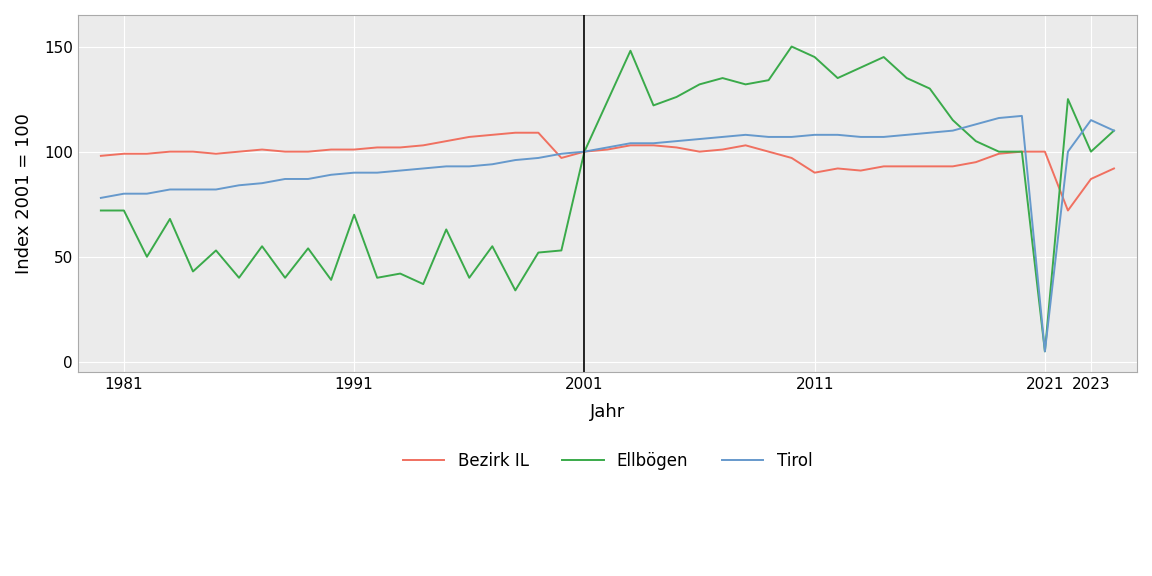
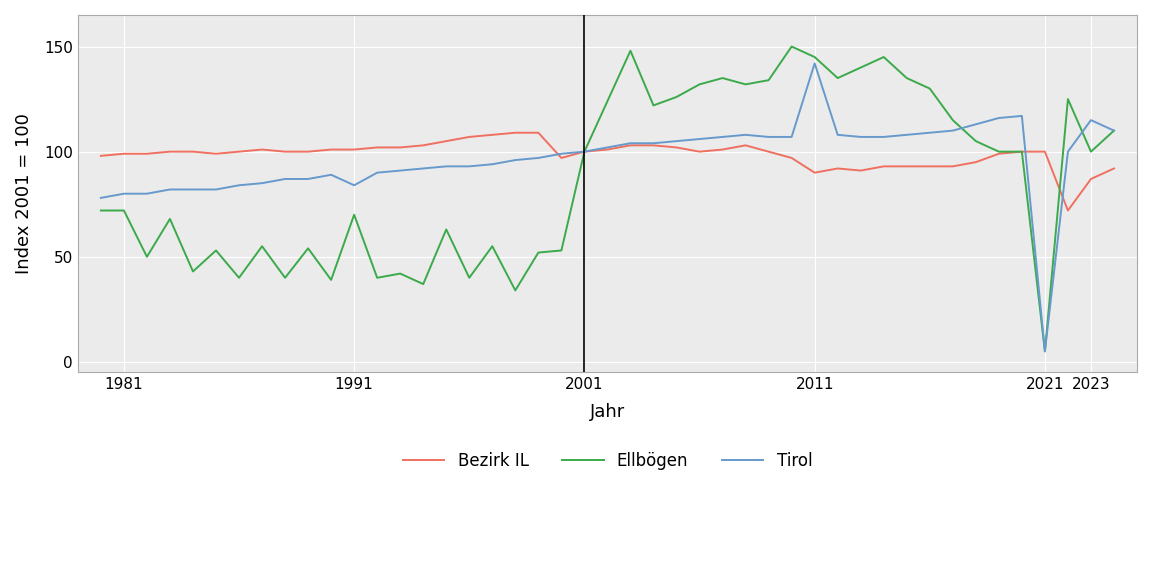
Tirol/1991: 90 -> 84
Tirol/2011: 108 -> 142
